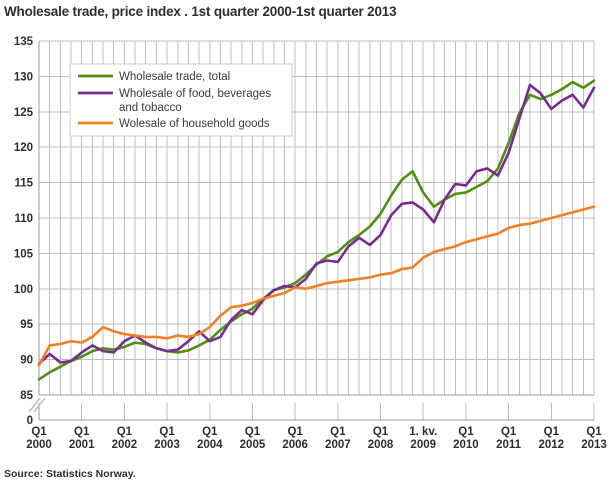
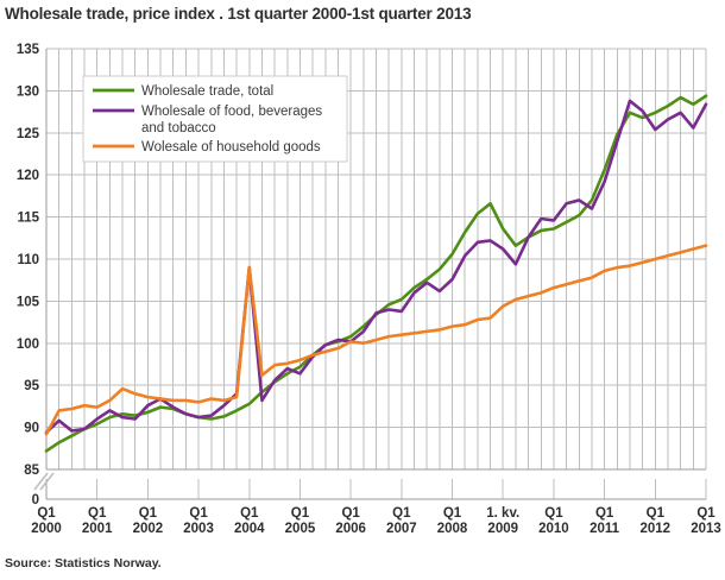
Wholesale of food, beverages and tobacco/Q1 2004: 93 -> 109
Wolesale of household goods/Q1 2004: 95 -> 109
